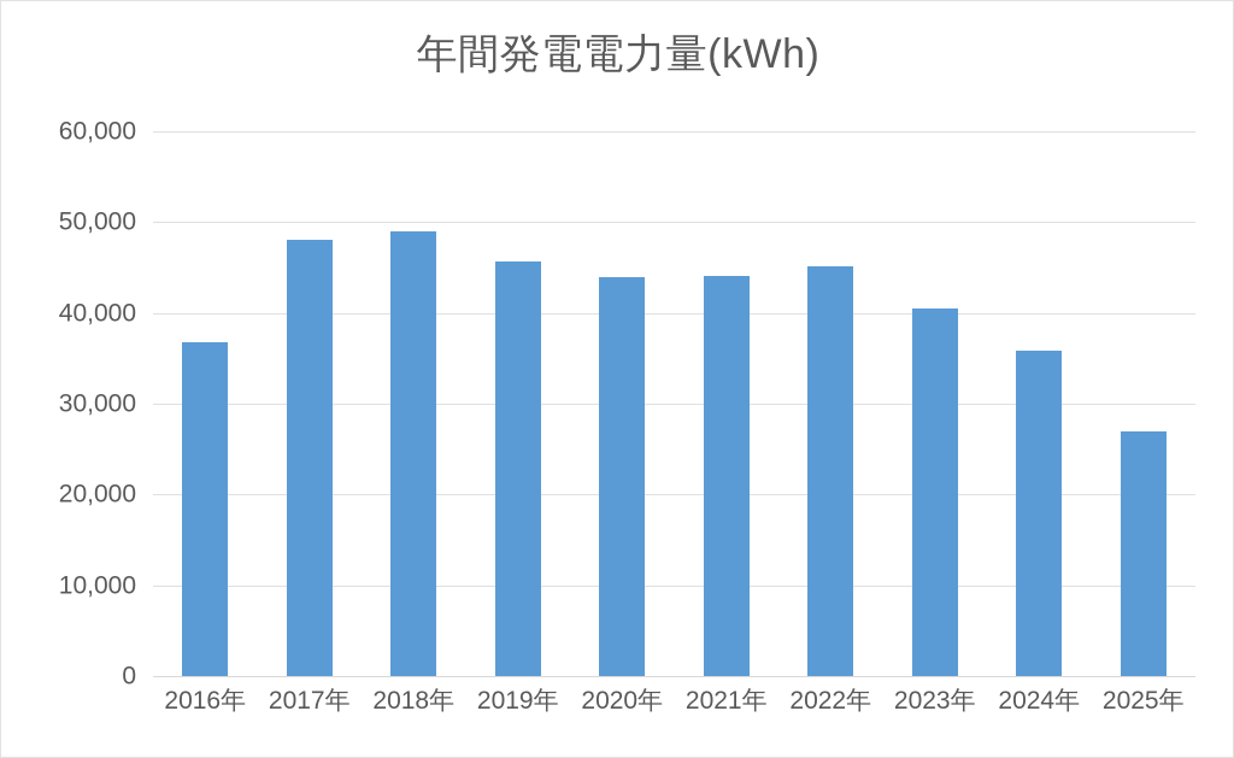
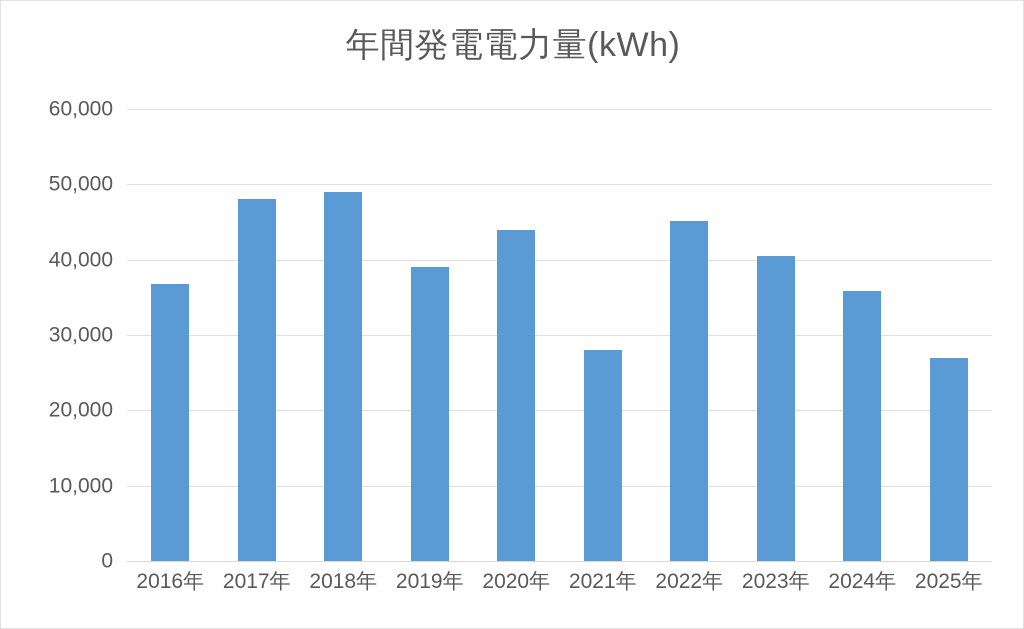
2019年: 46000 -> 39000
2021年: 44000 -> 28000
